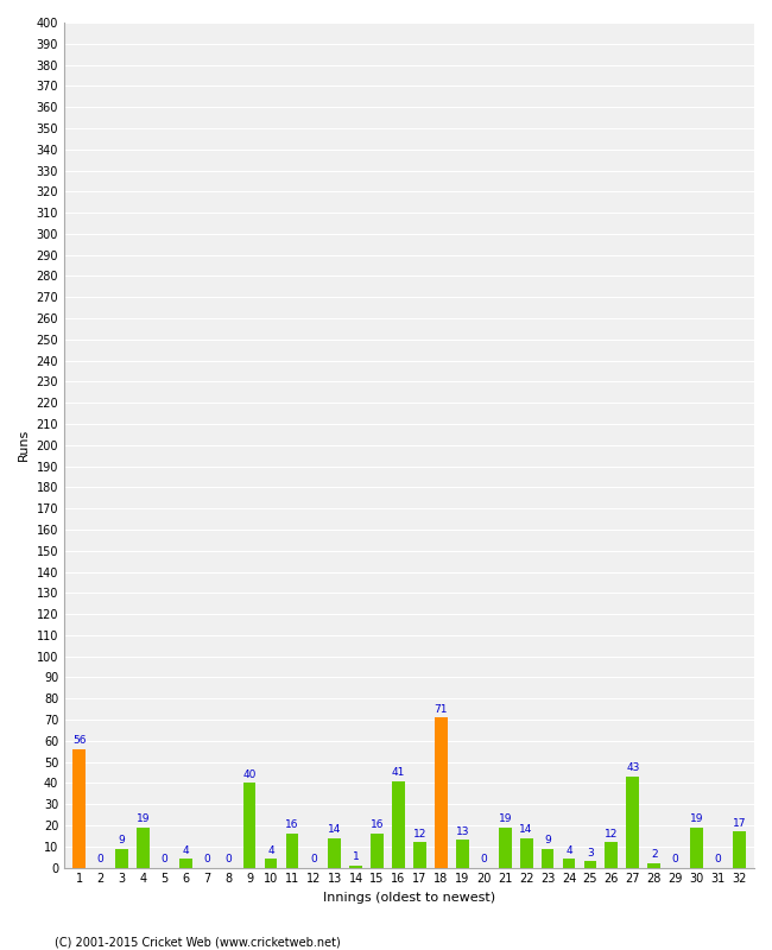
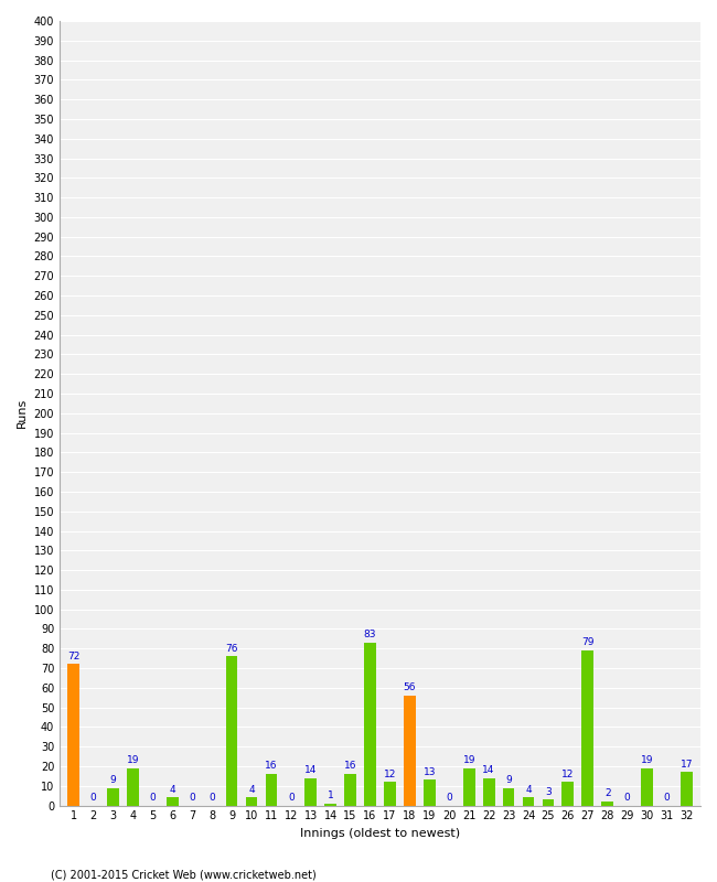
1: 56 -> 72
9: 40 -> 76
16: 41 -> 83
18: 71 -> 56
27: 43 -> 79
